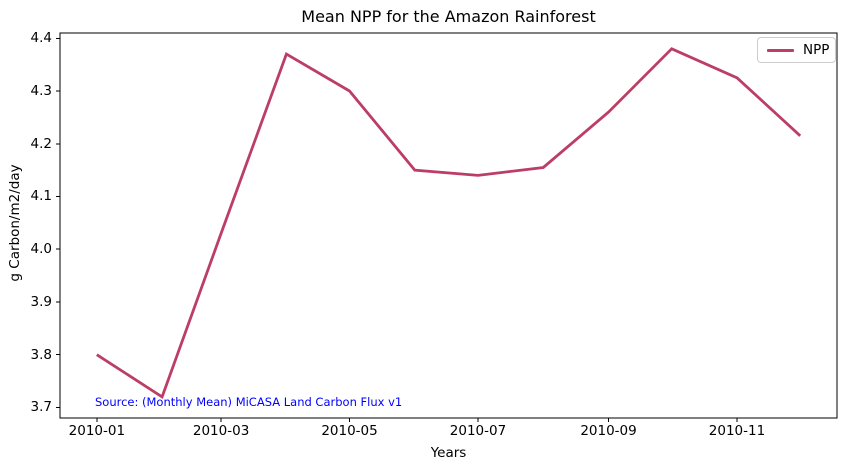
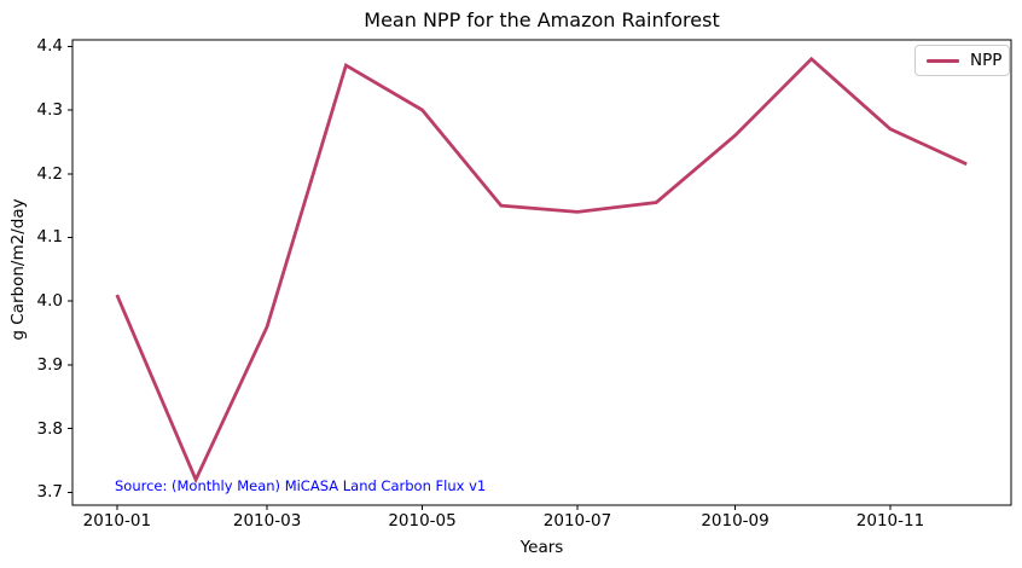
2010-01: 3.80 -> 4.01
2010-03: 4.03 -> 3.96
2010-11: 4.33 -> 4.27
